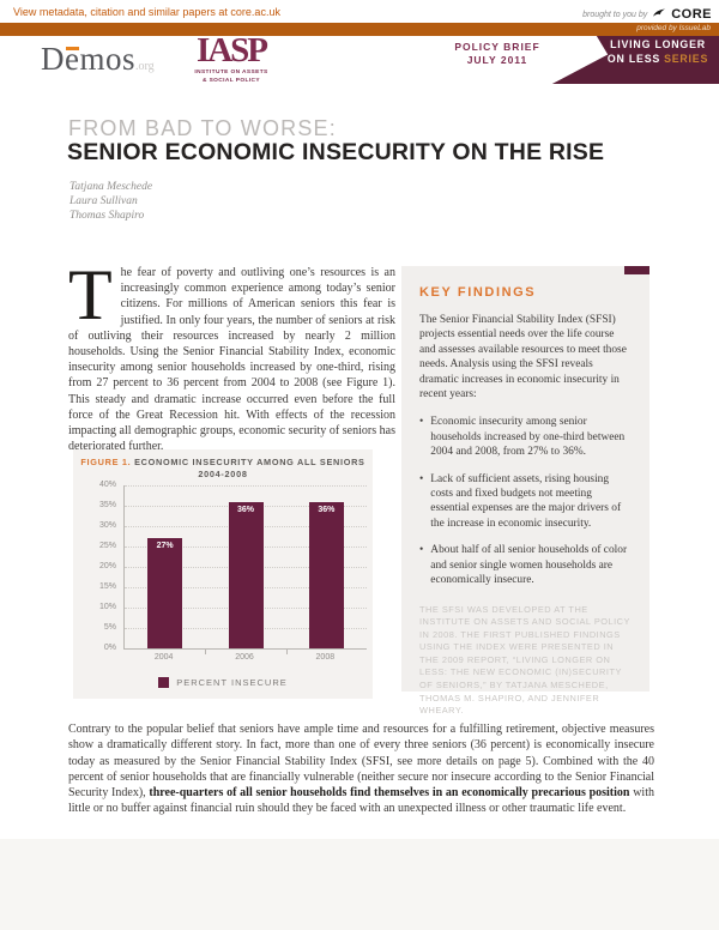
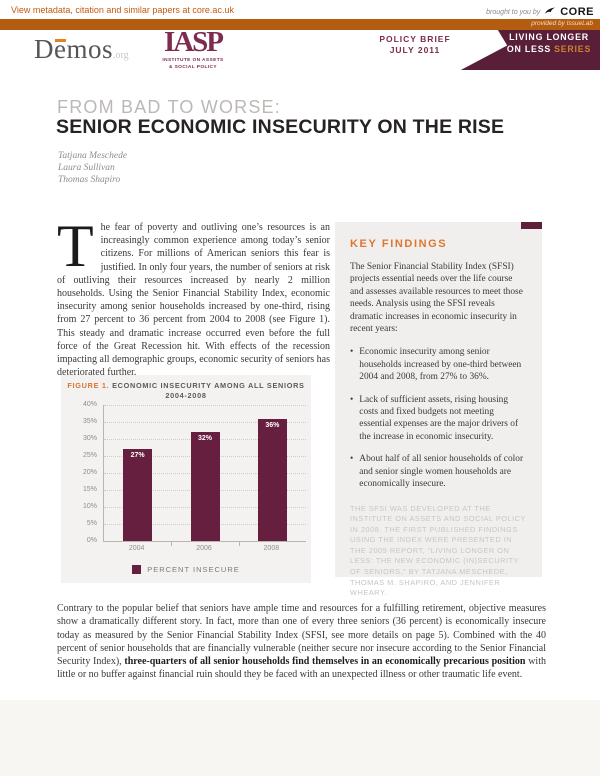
2006: 36% -> 32%
